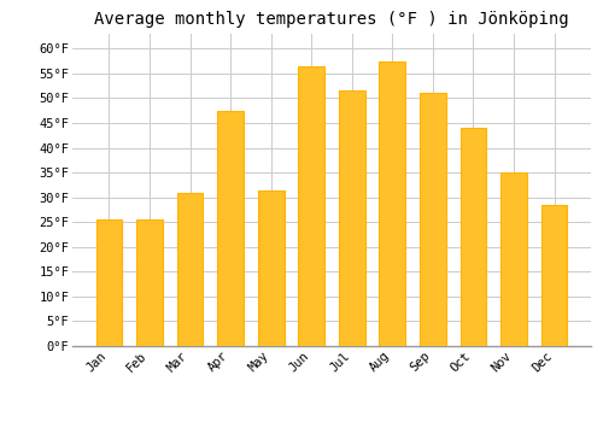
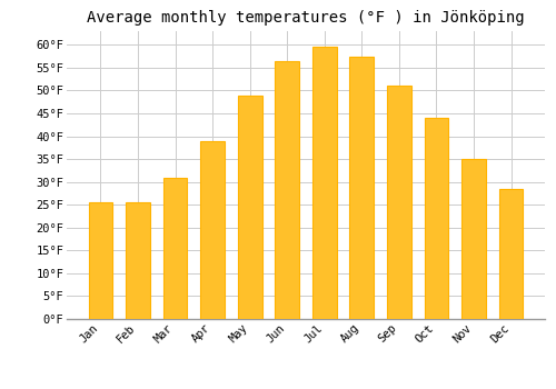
Apr: 47.5°F -> 39.0°F
May: 31.5°F -> 49.0°F
Jul: 51.5°F -> 59.5°F
